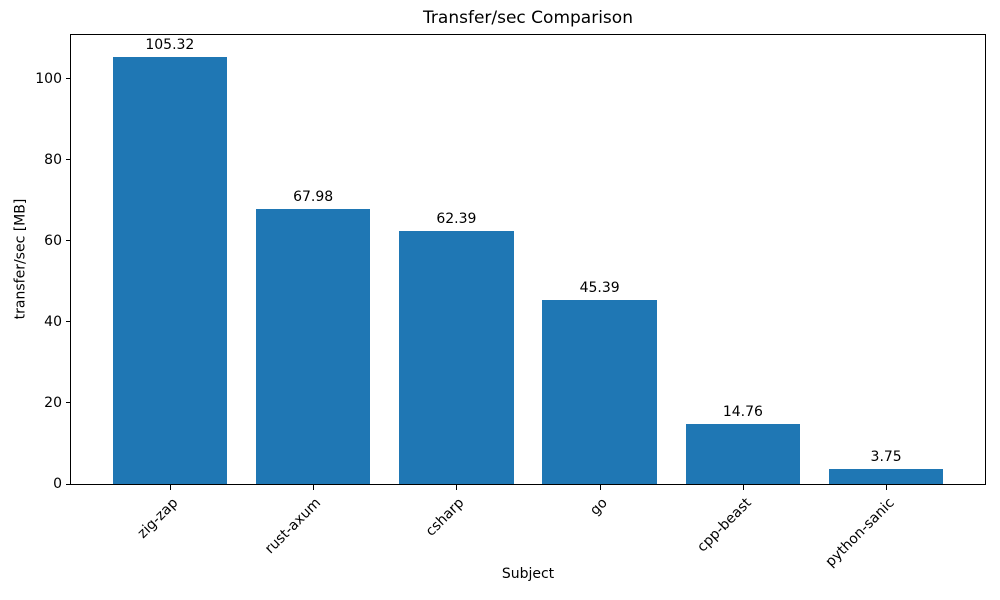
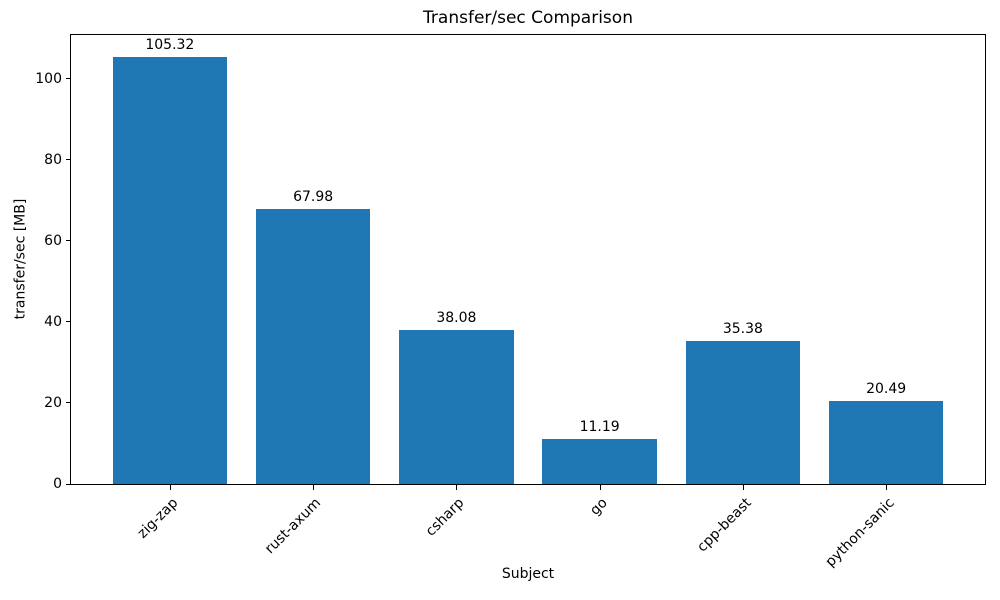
csharp: 62.39 -> 38.08
go: 45.39 -> 11.19
cpp-beast: 14.76 -> 35.38
python-sanic: 3.75 -> 20.49
